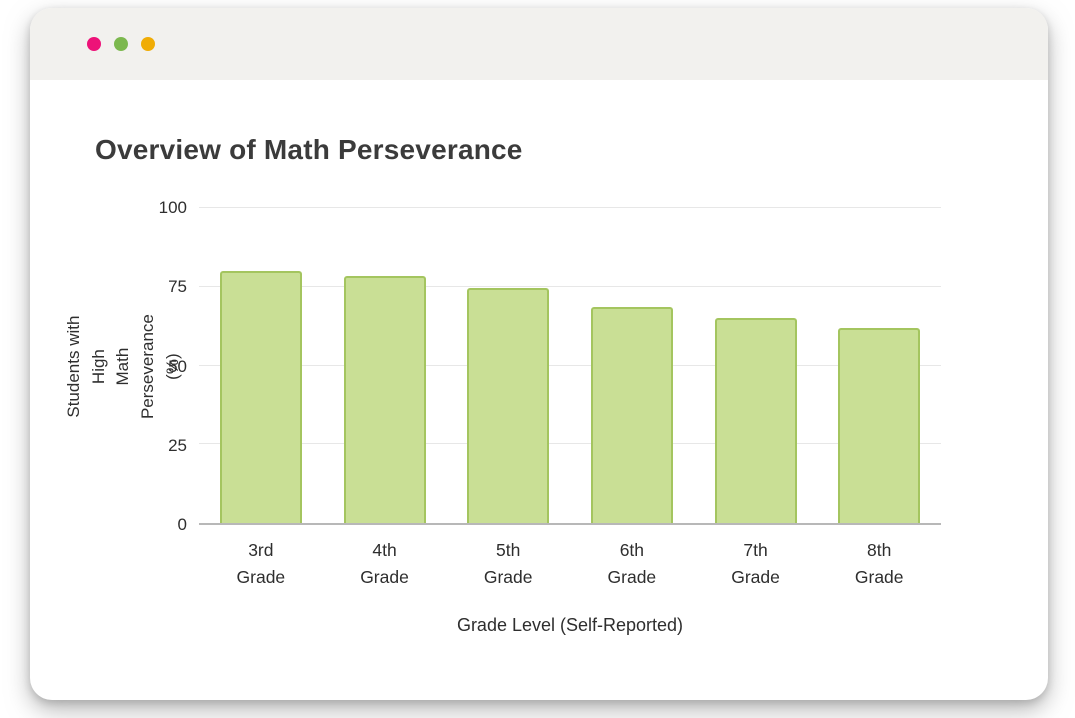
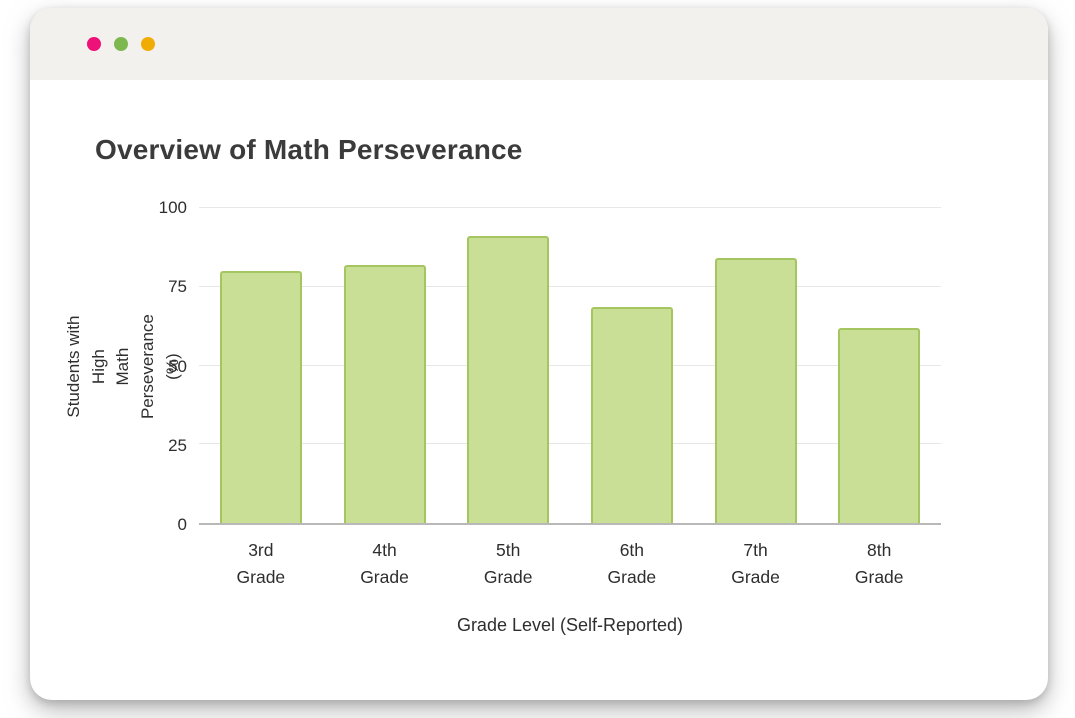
4th Grade: 78 -> 82
5th Grade: 74 -> 91
7th Grade: 65 -> 84
